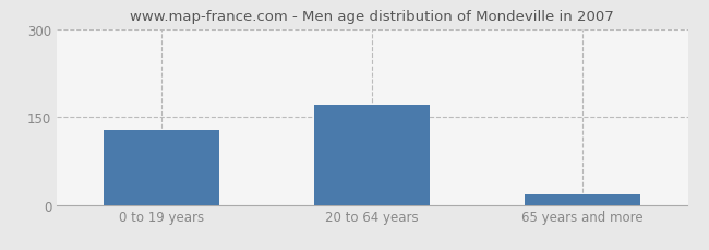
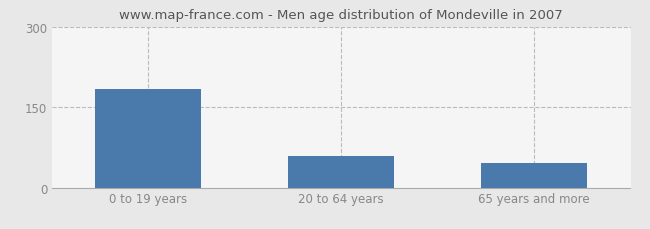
0 to 19 years: 128 -> 184
20 to 64 years: 170 -> 58
65 years and more: 18 -> 46
